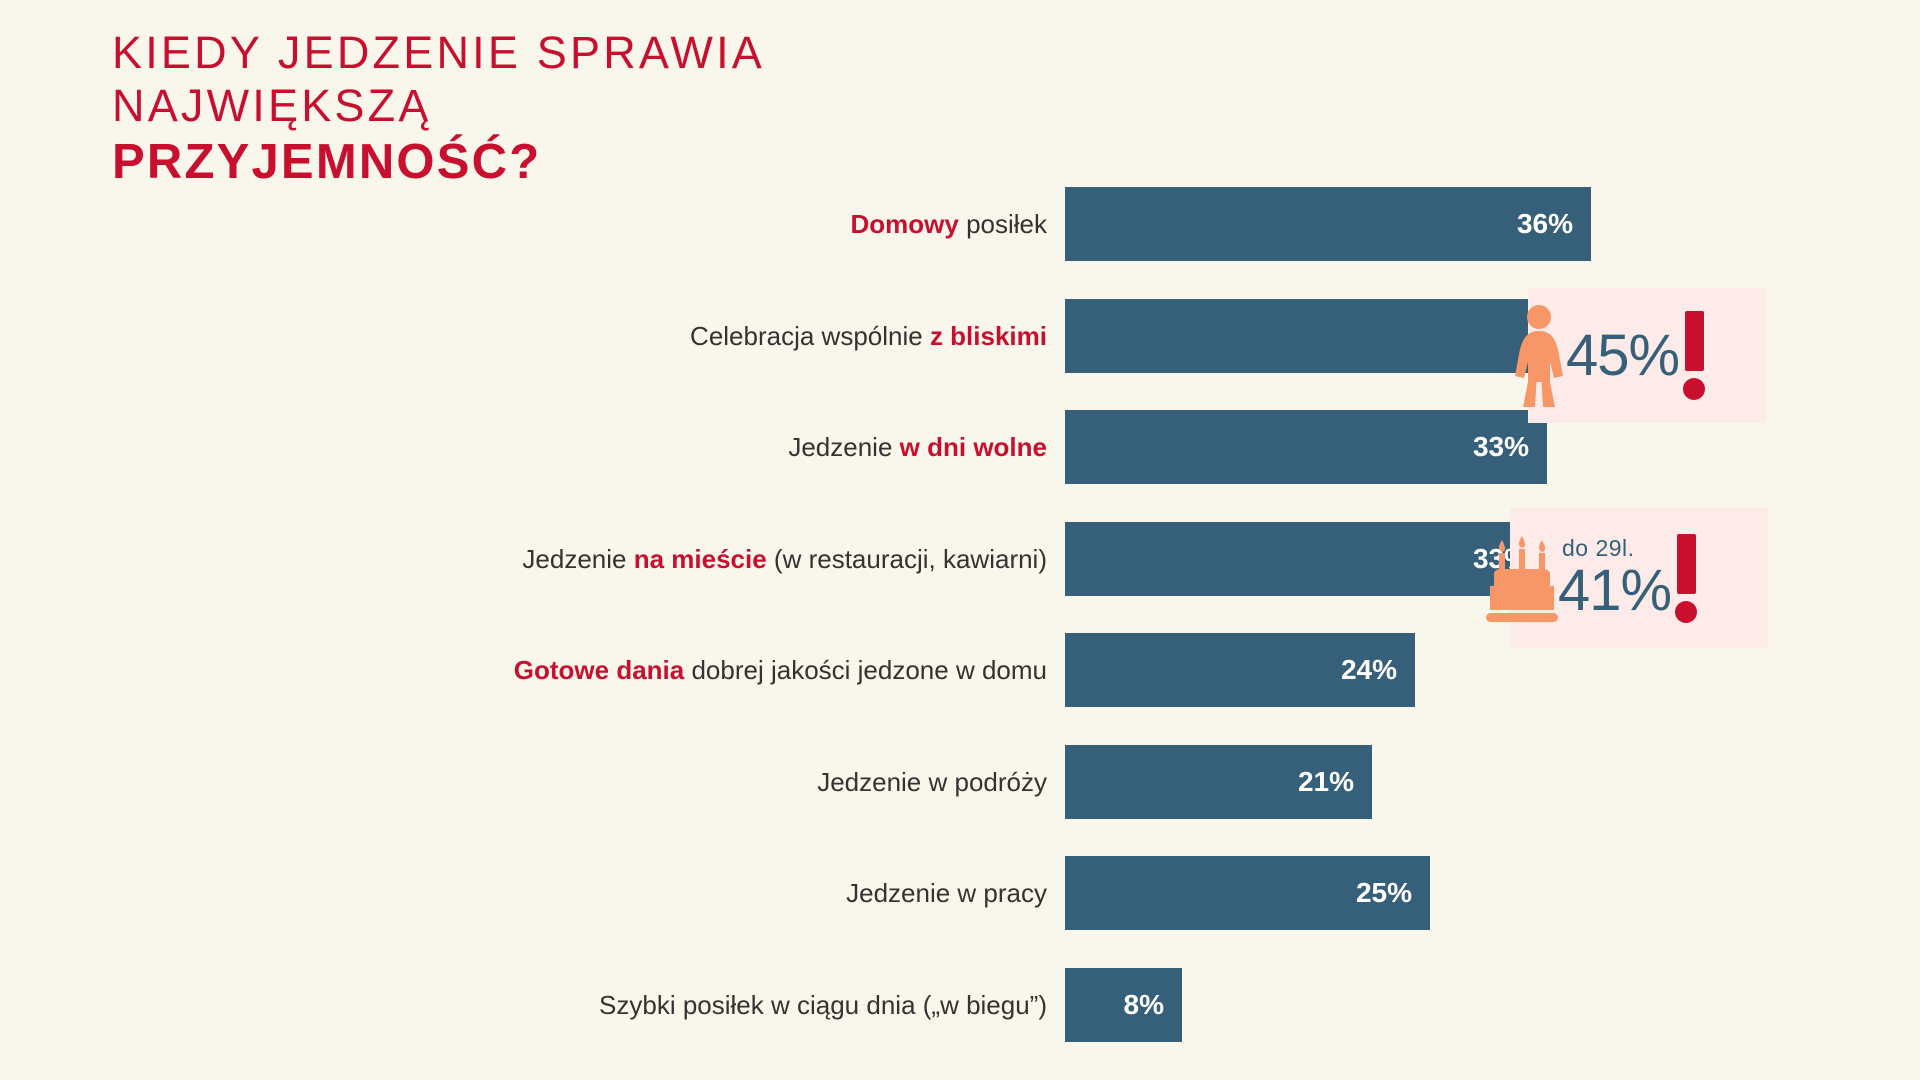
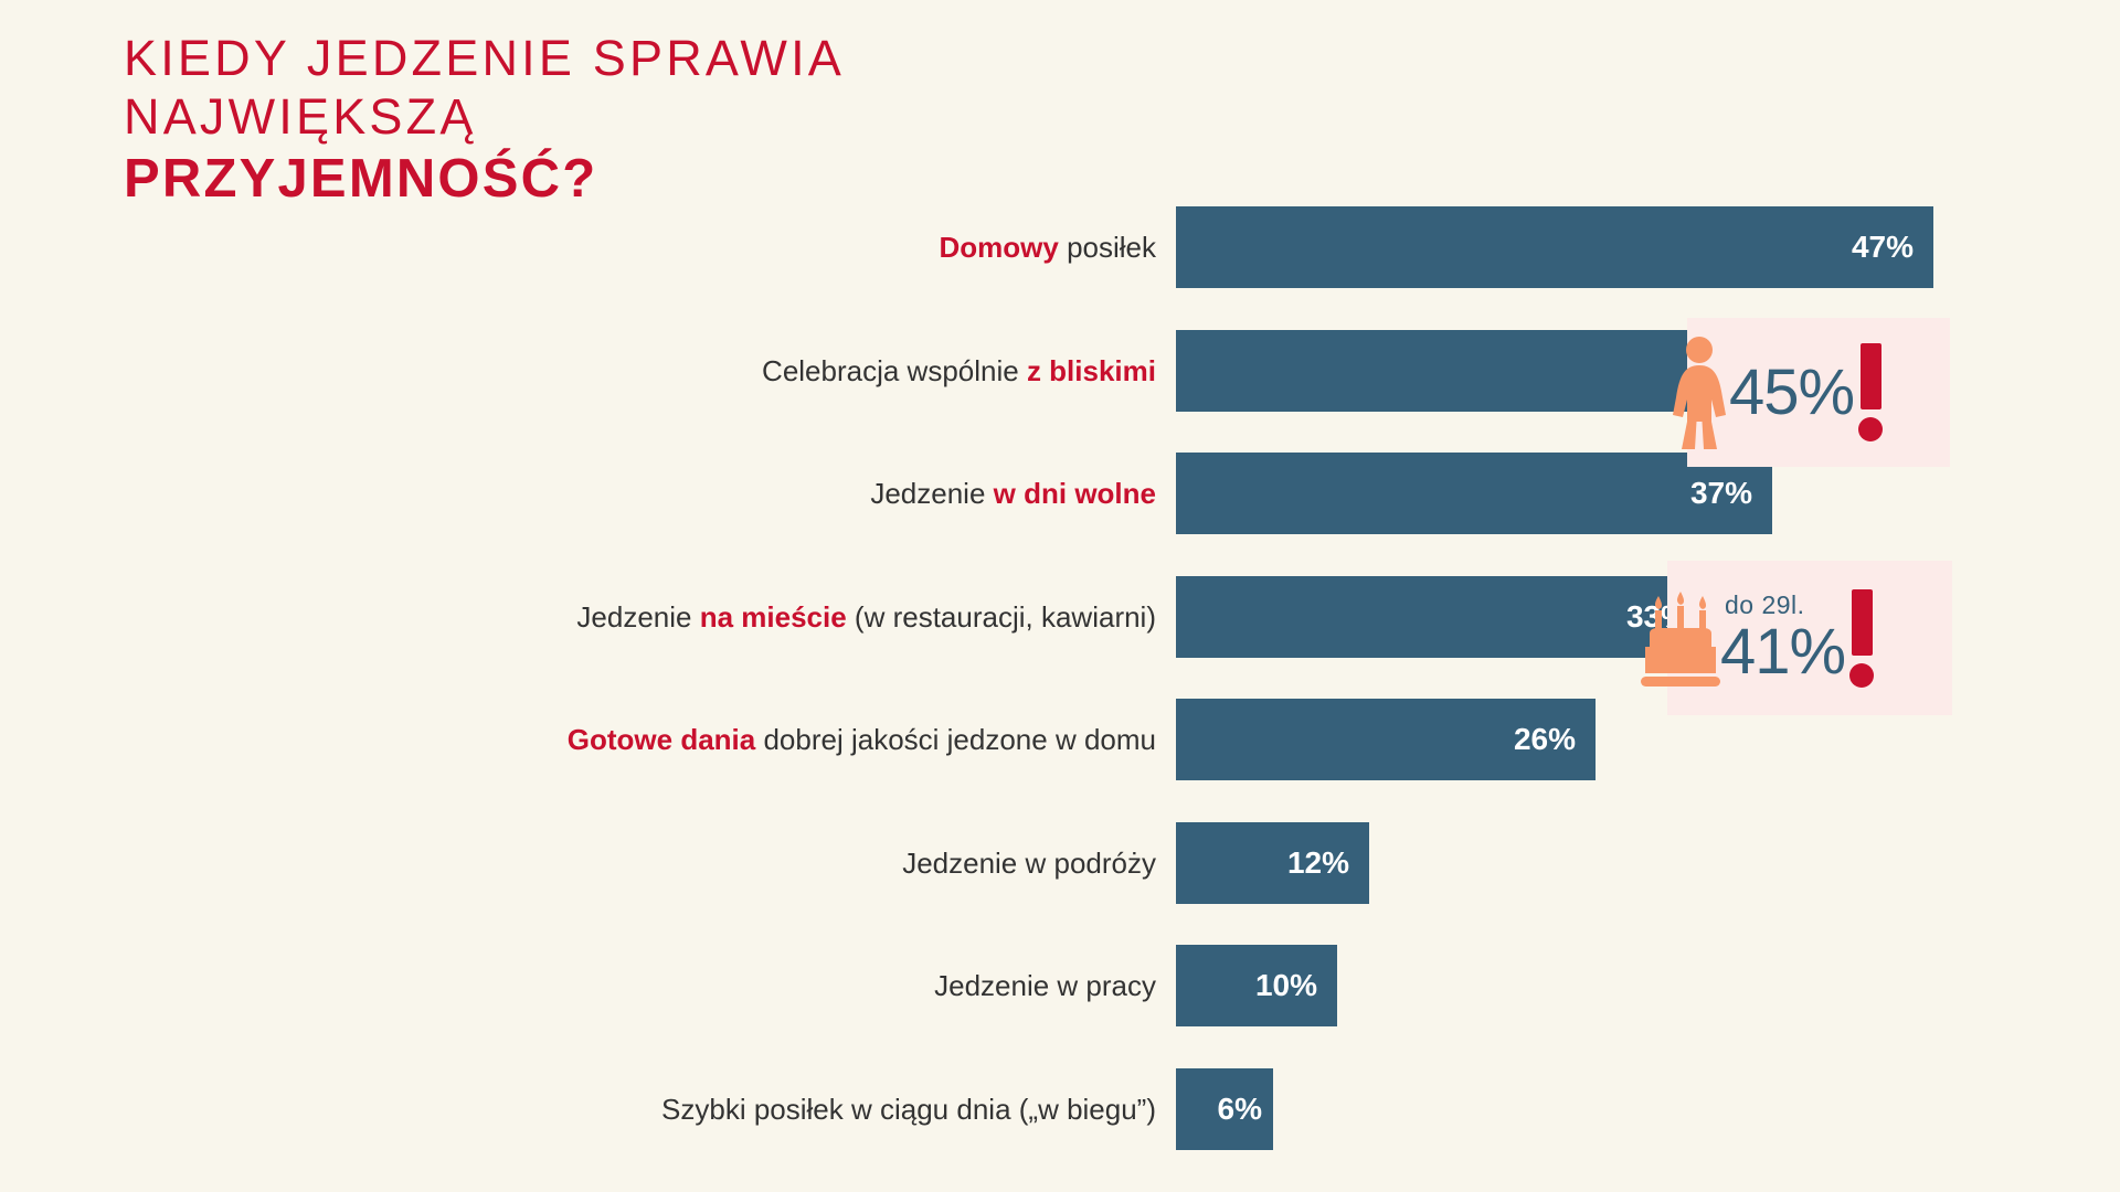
Domowy posiłek: 36% -> 47%
Jedzenie w dni wolne: 33% -> 37%
Gotowe dania dobrej jakości jedzone w domu: 24% -> 26%
Jedzenie w podróży: 21% -> 12%
Jedzenie w pracy: 25% -> 10%
Szybki posiłek w ciągu dnia („w biegu”): 8% -> 6%
